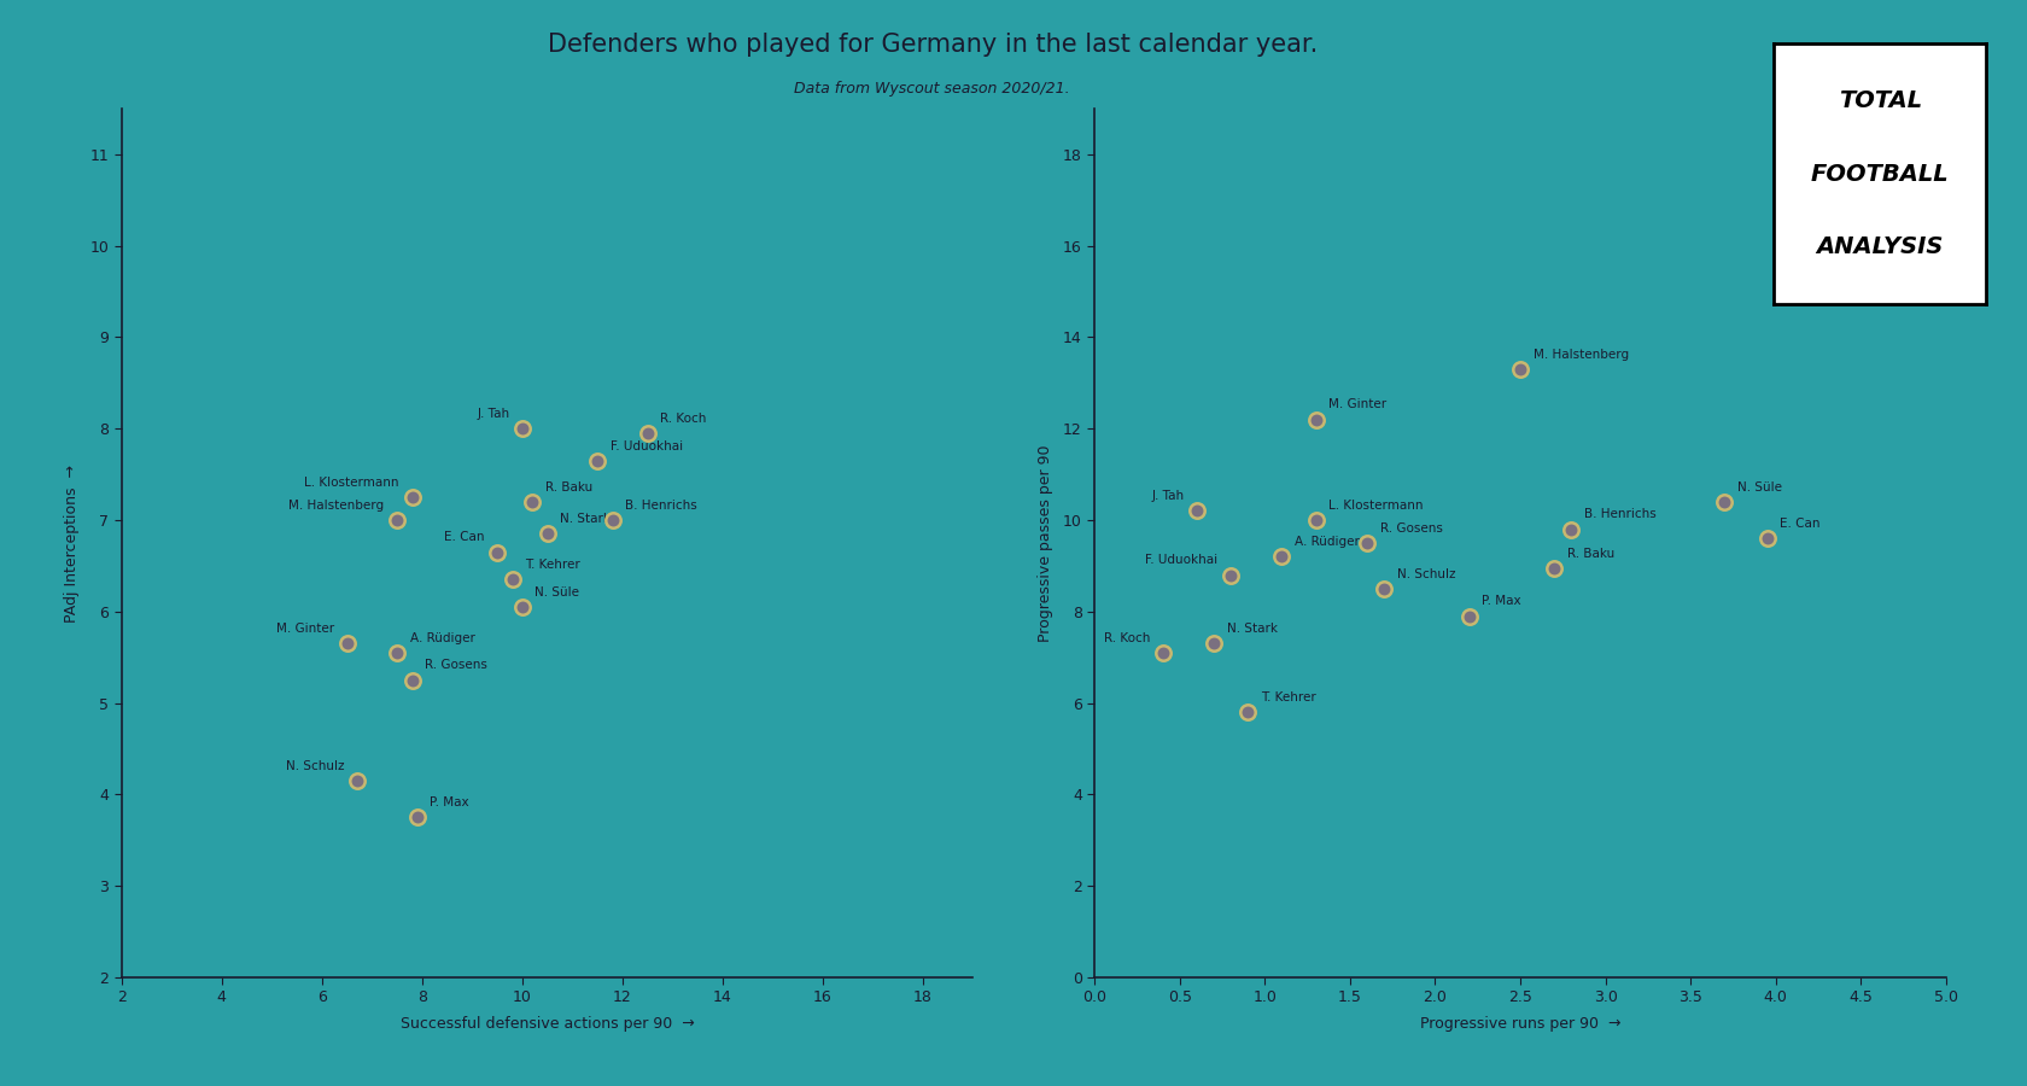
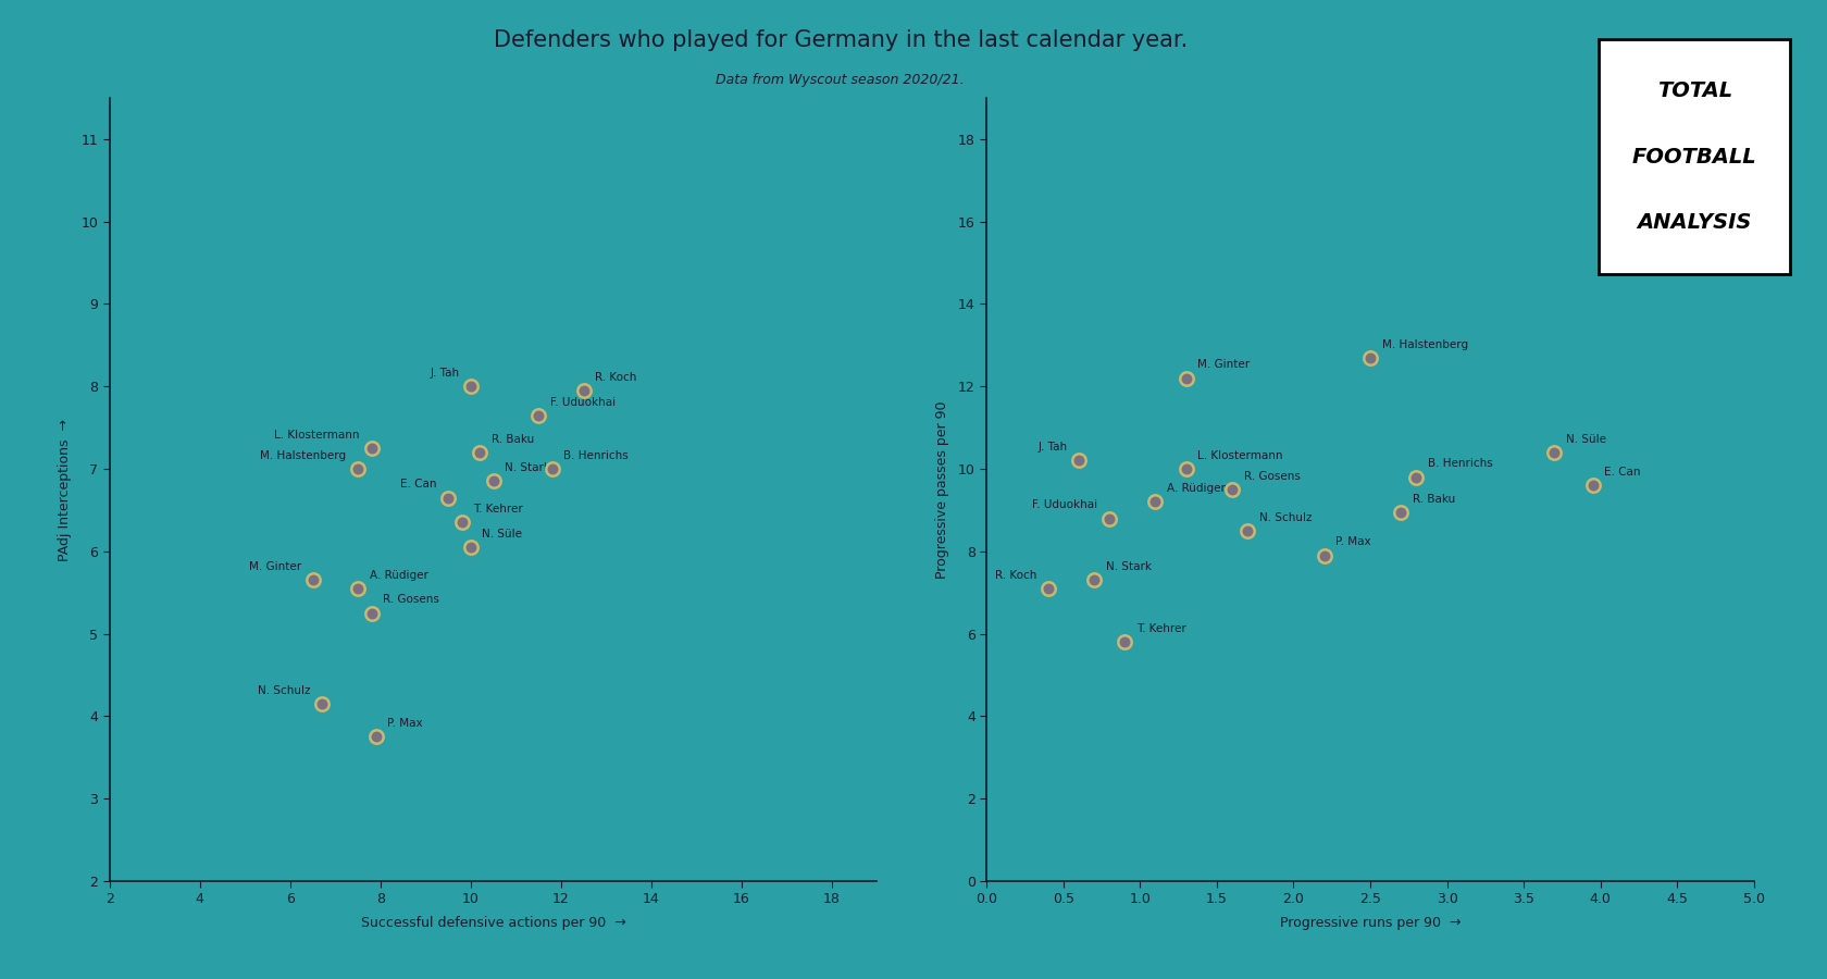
2.5: 13.30 -> 12.70
